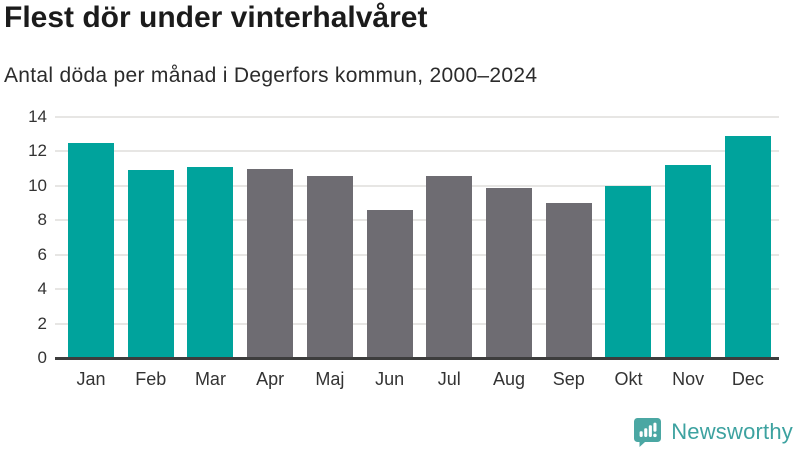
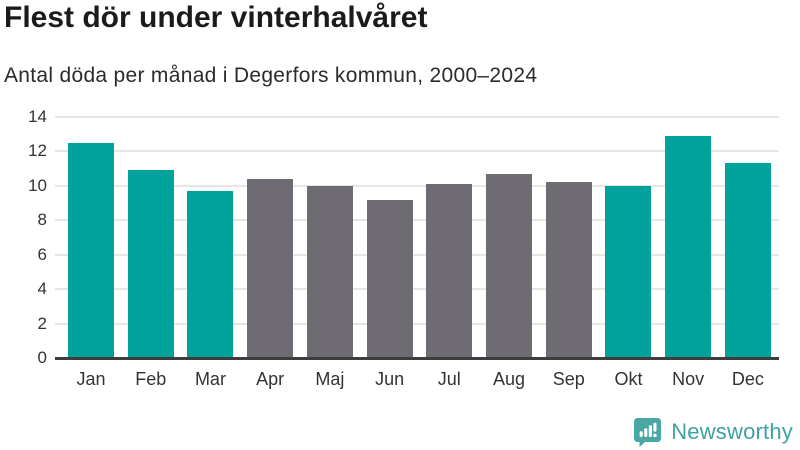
Mar: 11.1 -> 9.7
Apr: 11.0 -> 10.4
Maj: 10.6 -> 10.0
Jun: 8.6 -> 9.2
Jul: 10.6 -> 10.1
Aug: 9.9 -> 10.7
Sep: 9.0 -> 10.2
Nov: 11.2 -> 12.9
Dec: 12.9 -> 11.3
